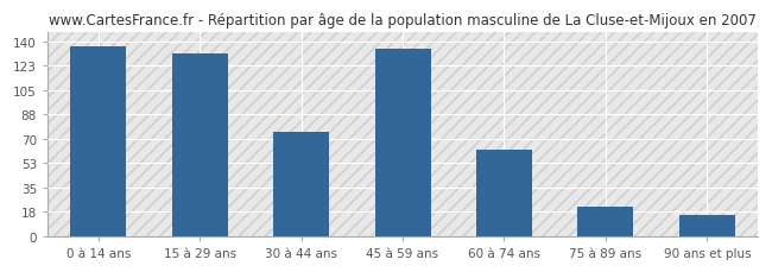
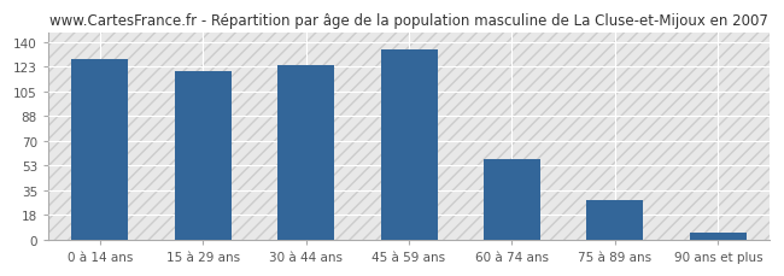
0 à 14 ans: 137 -> 128
15 à 29 ans: 132 -> 120
30 à 44 ans: 75 -> 124
60 à 74 ans: 62 -> 57
75 à 89 ans: 21 -> 28
90 ans et plus: 15 -> 5
